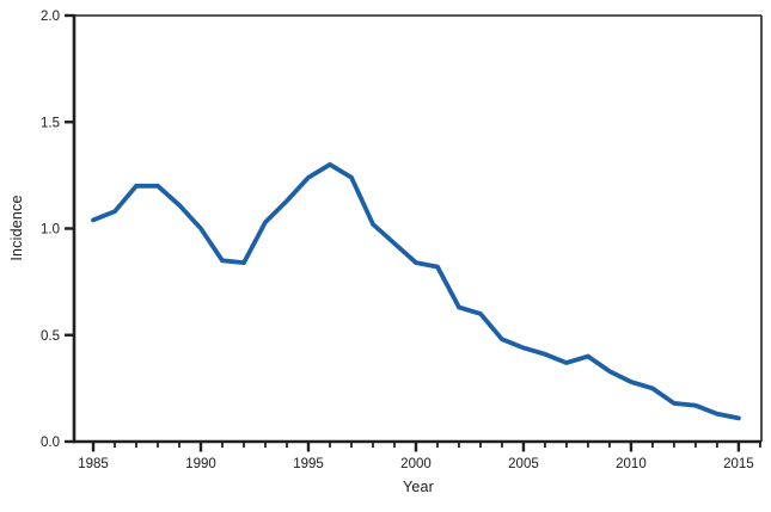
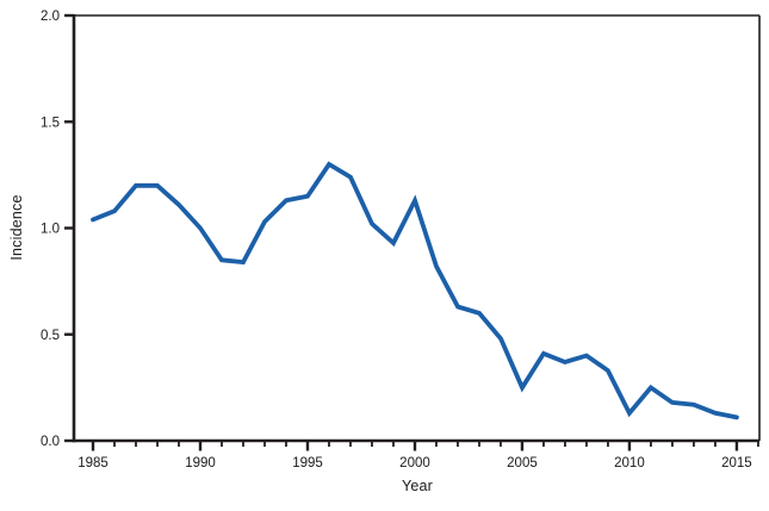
1995: 1.24 -> 1.15
2000: 0.84 -> 1.13
2005: 0.44 -> 0.25
2010: 0.28 -> 0.13
